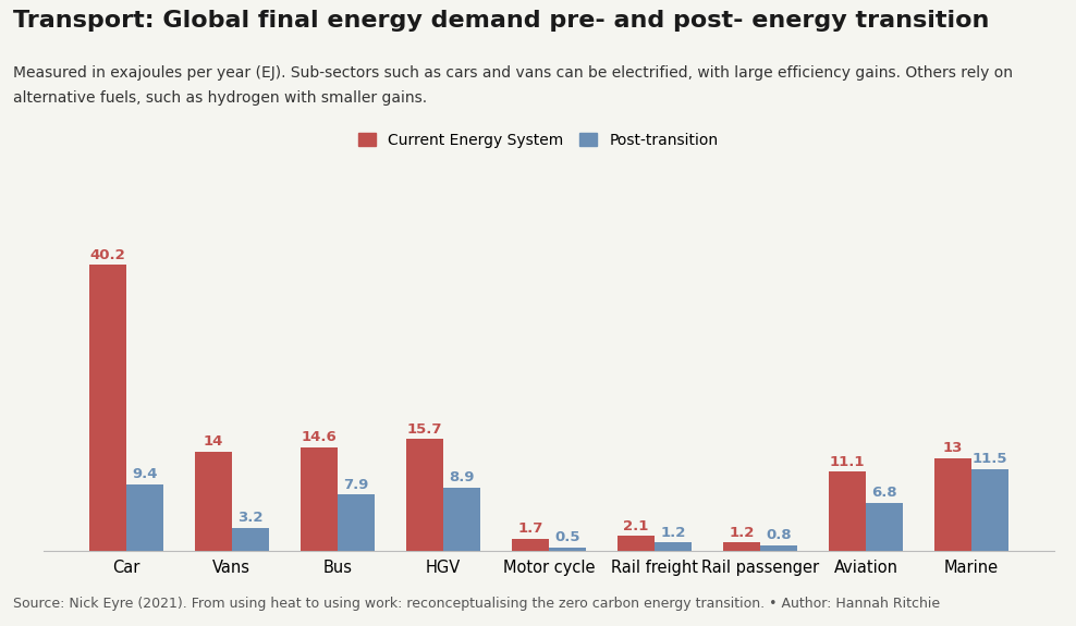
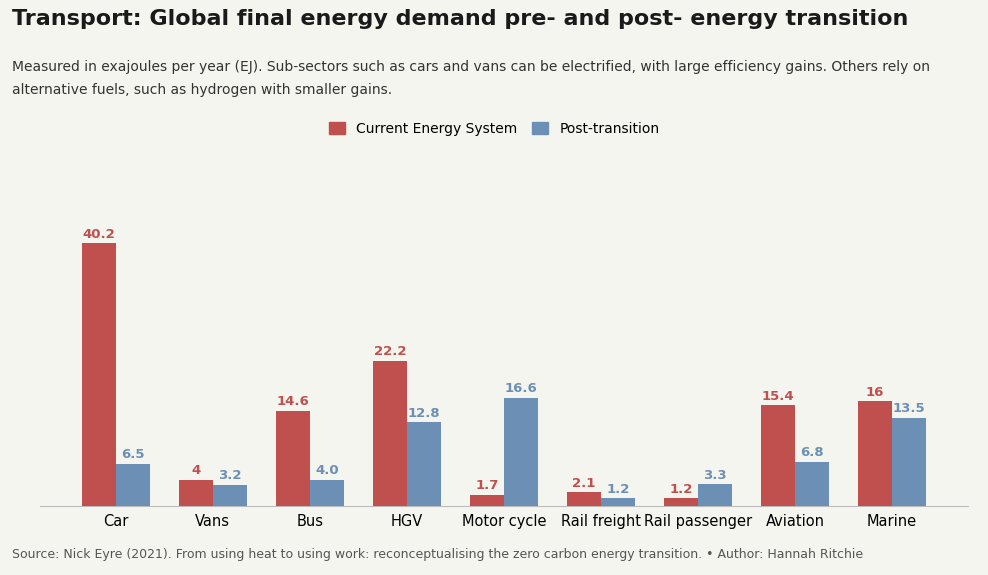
Post-transition/Car: 9.4 -> 6.5
Current Energy System/Vans: 14 -> 4
Post-transition/Bus: 7.9 -> 4.0
Current Energy System/HGV: 15.7 -> 22.2
Post-transition/HGV: 8.9 -> 12.8
Post-transition/Motor cycle: 0.5 -> 16.6
Post-transition/Rail passenger: 0.8 -> 3.3
Current Energy System/Aviation: 11.1 -> 15.4
Current Energy System/Marine: 13 -> 16
Post-transition/Marine: 11.5 -> 13.5
